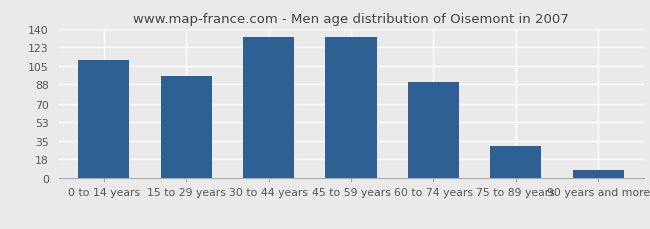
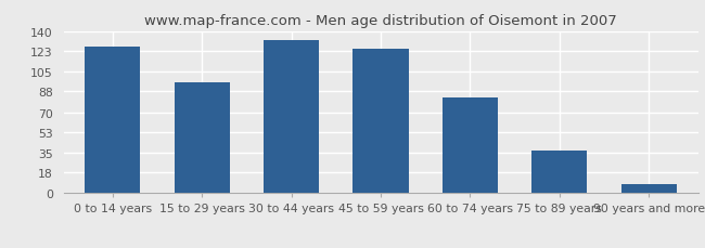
0 to 14 years: 111 -> 127
45 to 59 years: 132 -> 125
60 to 74 years: 90 -> 83
75 to 89 years: 30 -> 37
